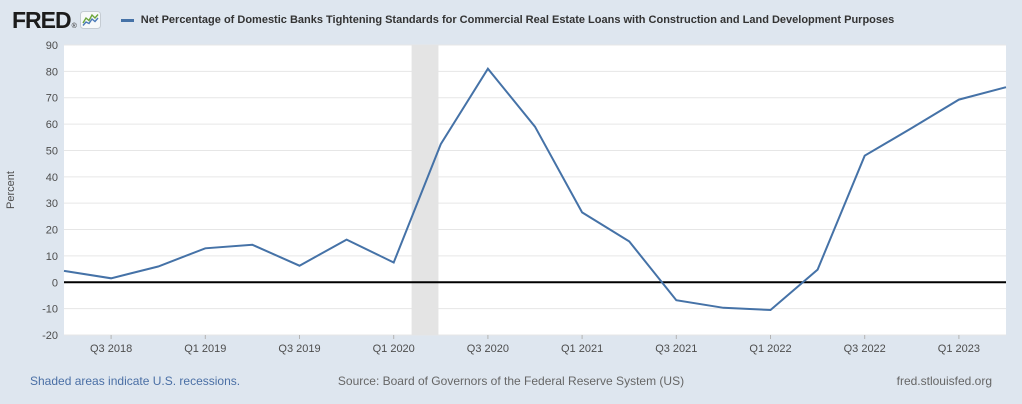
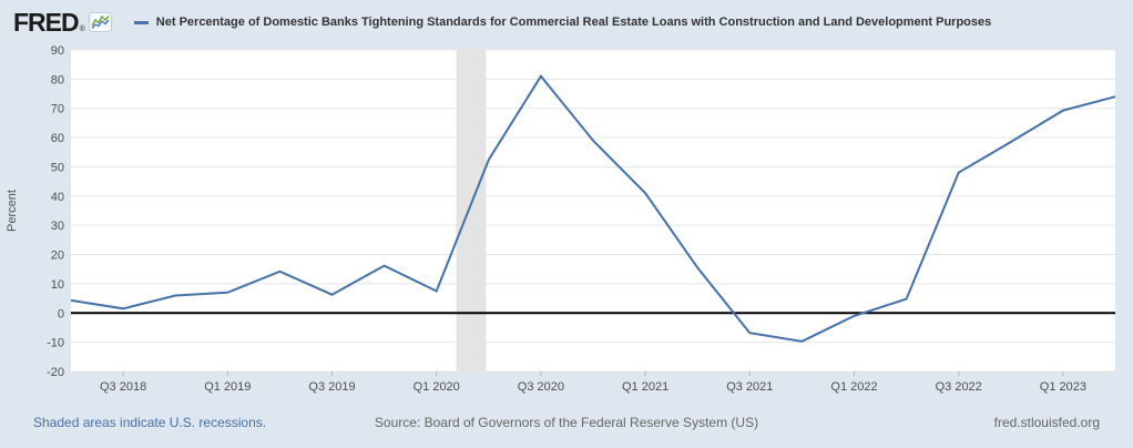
Q1 2019: 13 -> 7
Q1 2021: 26 -> 41
Q1 2022: -10 -> -1
